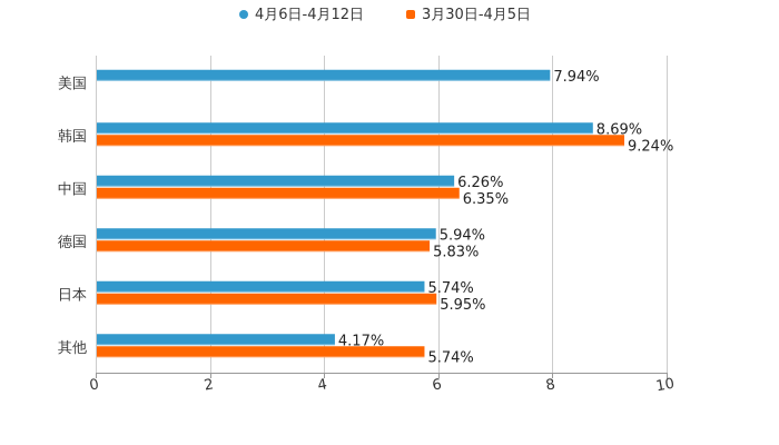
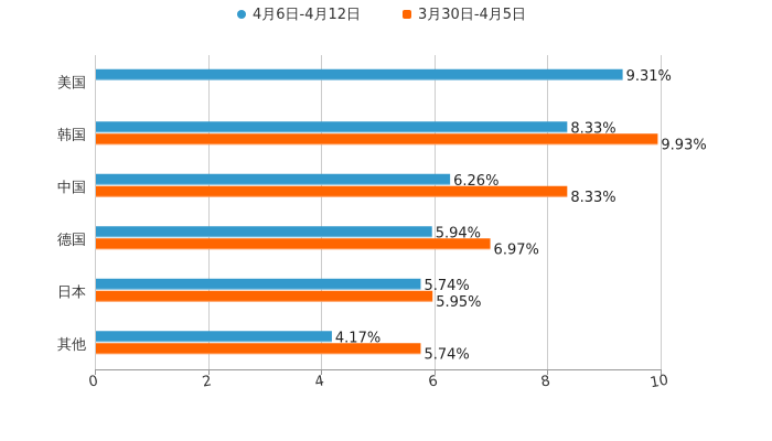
4月6日-4月12日/美国: 7.94% -> 9.31%
4月6日-4月12日/韩国: 8.69% -> 8.33%
3月30日-4月5日/韩国: 9.24% -> 9.93%
3月30日-4月5日/中国: 6.35% -> 8.33%
3月30日-4月5日/德国: 5.83% -> 6.97%
